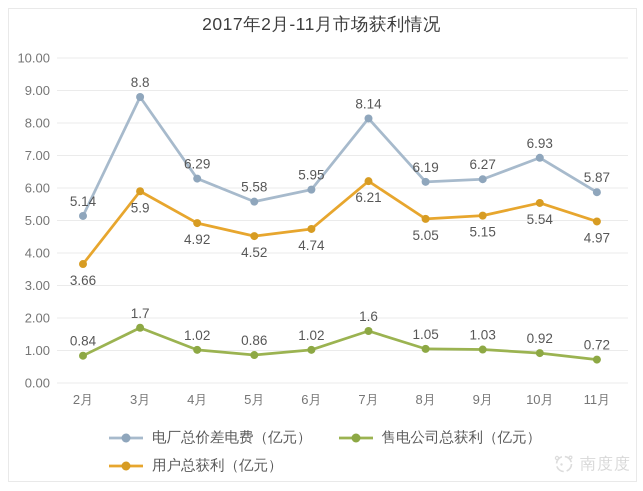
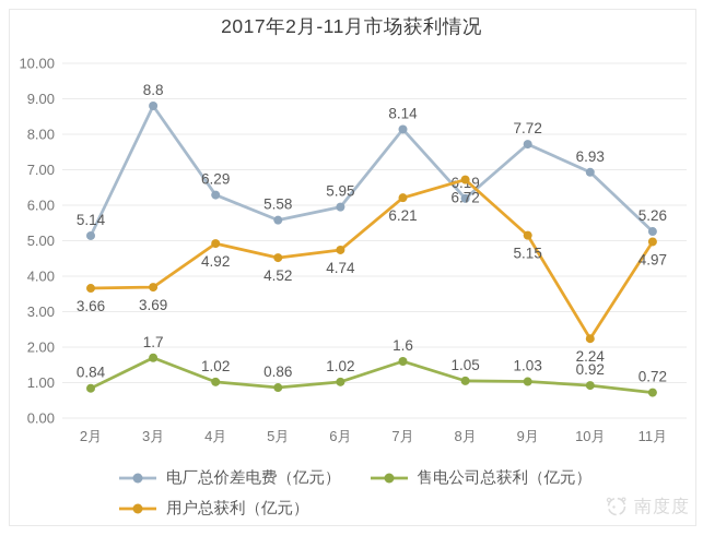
用户总获利（亿元）/3月: 5.9 -> 3.69
用户总获利（亿元）/8月: 5.05 -> 6.72
电厂总价差电费（亿元）/9月: 6.27 -> 7.72
用户总获利（亿元）/10月: 5.54 -> 2.24
电厂总价差电费（亿元）/11月: 5.87 -> 5.26
